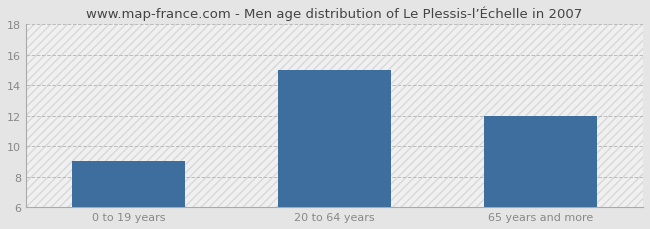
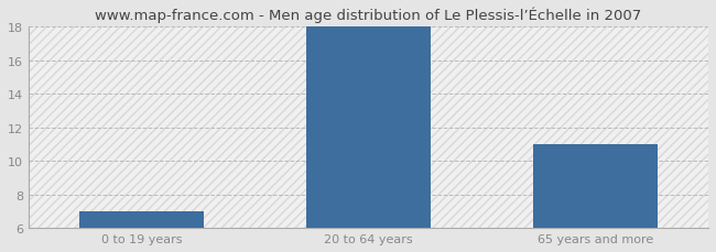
0 to 19 years: 9 -> 7
20 to 64 years: 15 -> 18
65 years and more: 12 -> 11
